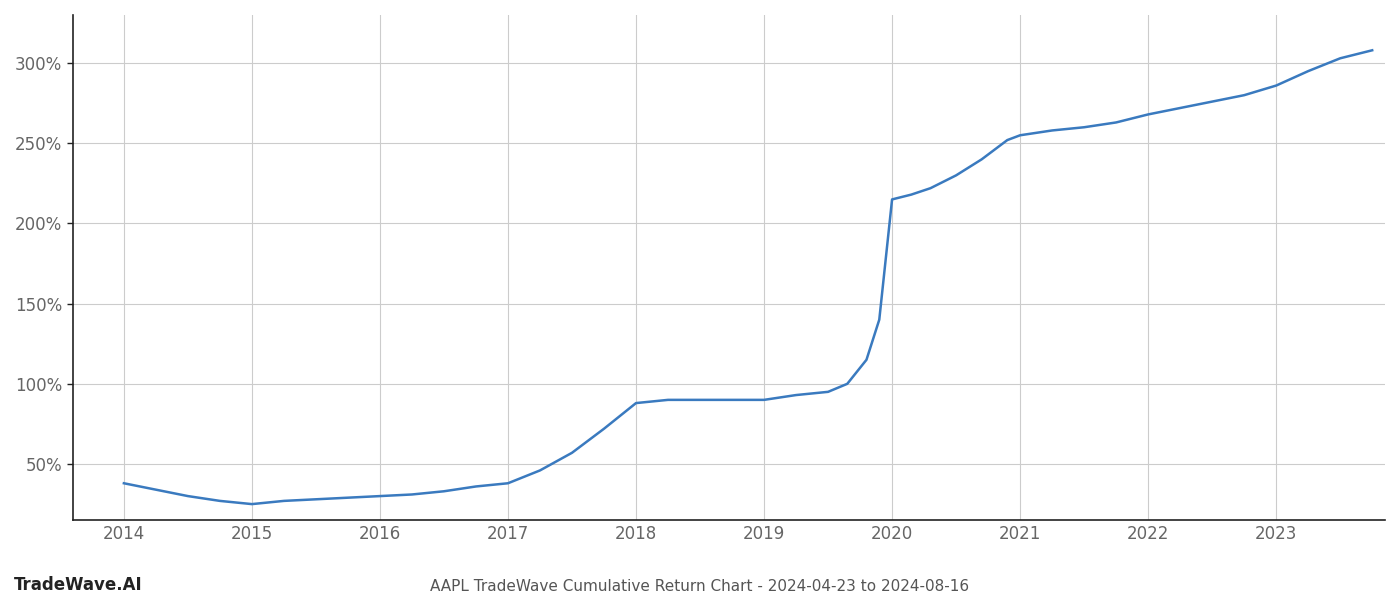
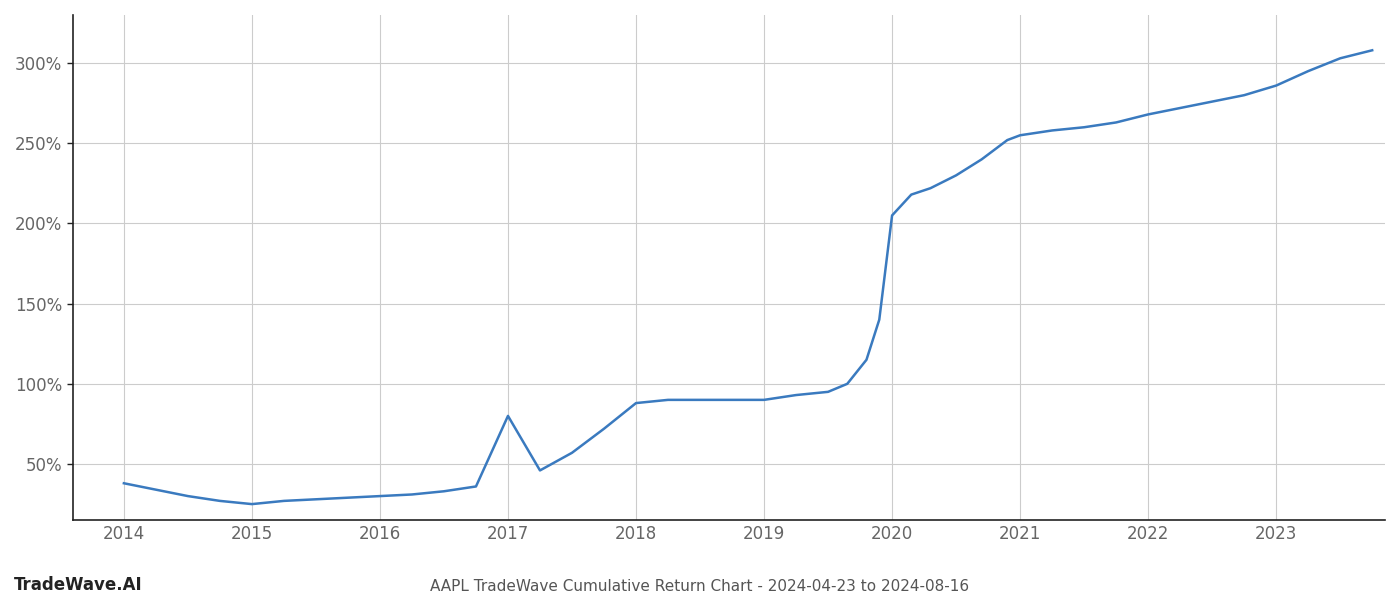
2017: 38% -> 80%
2020: 215% -> 205%
